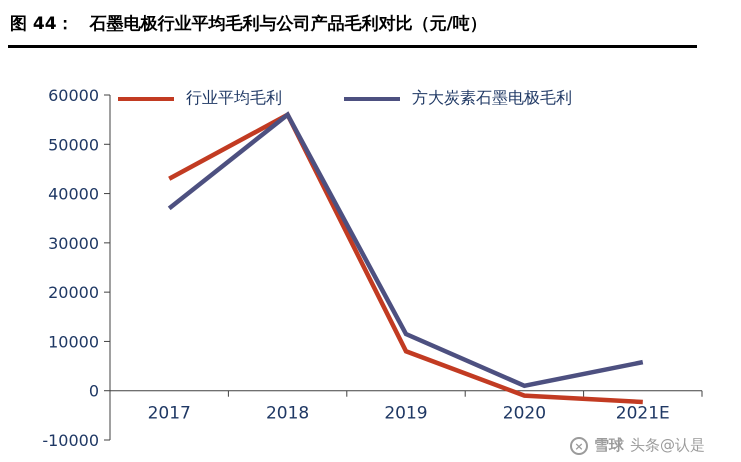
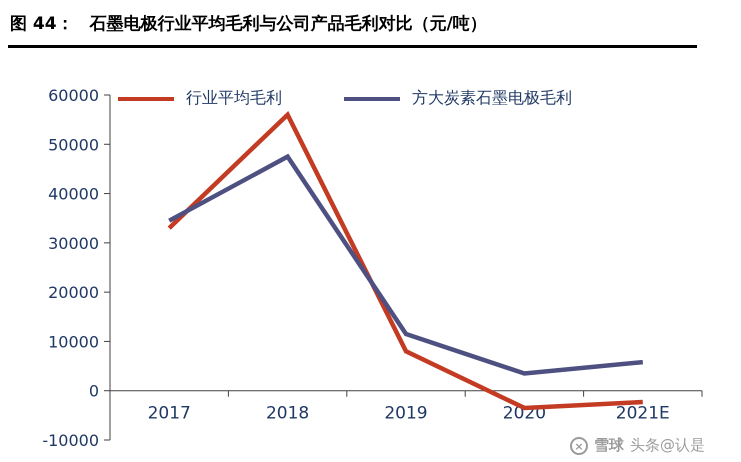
行业平均毛利/2017: 43000 -> 33000
方大炭素石墨电极毛利/2017: 37000 -> 34000
方大炭素石墨电极毛利/2018: 56000 -> 48000
行业平均毛利/2020: -1000 -> -4000
方大炭素石墨电极毛利/2020: 1000 -> 4000
